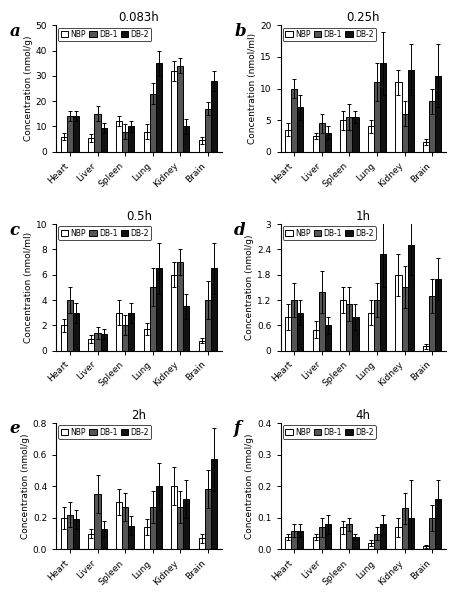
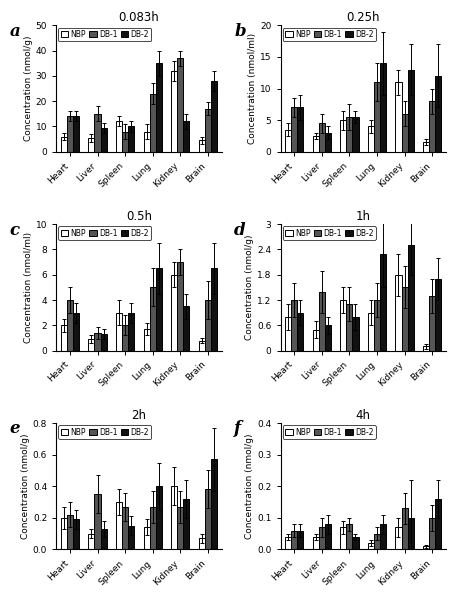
0.083h/DB-1/Kidney: 34 -> 37
0.083h/DB-2/Kidney: 10.0 -> 12.0
0.25h/DB-1/Heart: 10.0 -> 7.0
